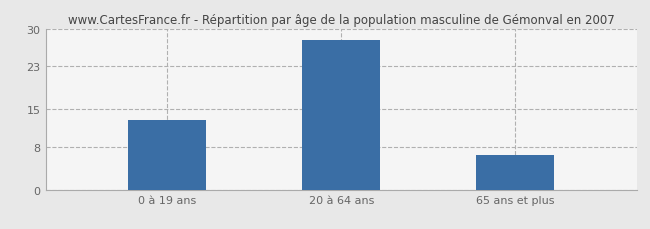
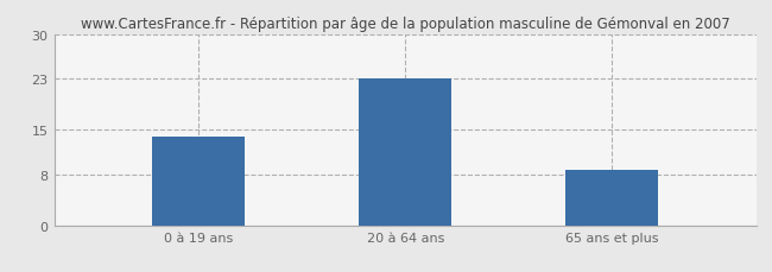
0 à 19 ans: 13.0 -> 14.0
20 à 64 ans: 28.0 -> 23.0
65 ans et plus: 6.5 -> 8.8
